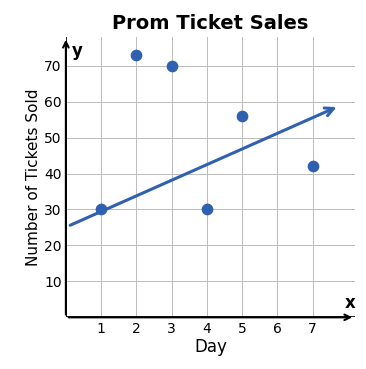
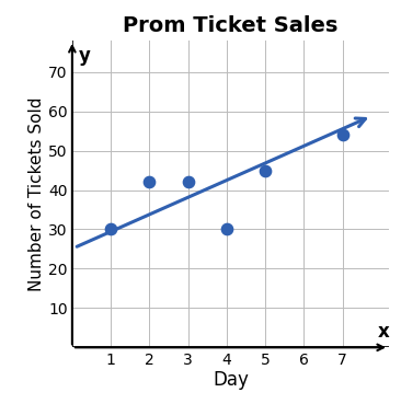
2: 73 -> 42
3: 70 -> 42
5: 56 -> 45
7: 42 -> 54
